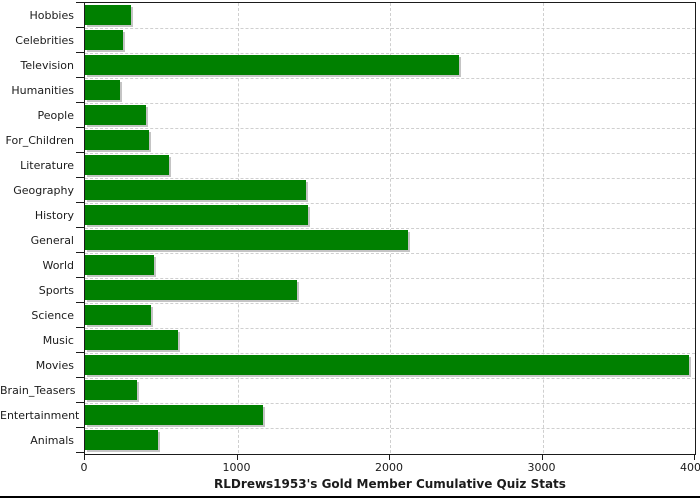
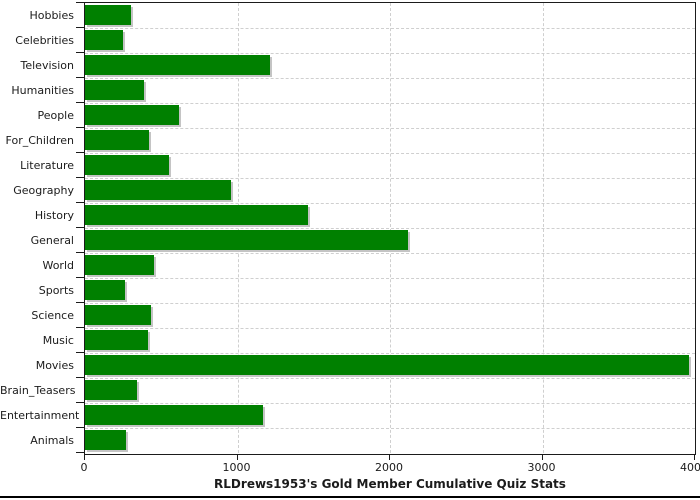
Television: 2450 -> 1210
Humanities: 230 -> 380
People: 400 -> 620
Geography: 1450 -> 960
Sports: 1390 -> 260
Music: 610 -> 410
Animals: 480 -> 270
